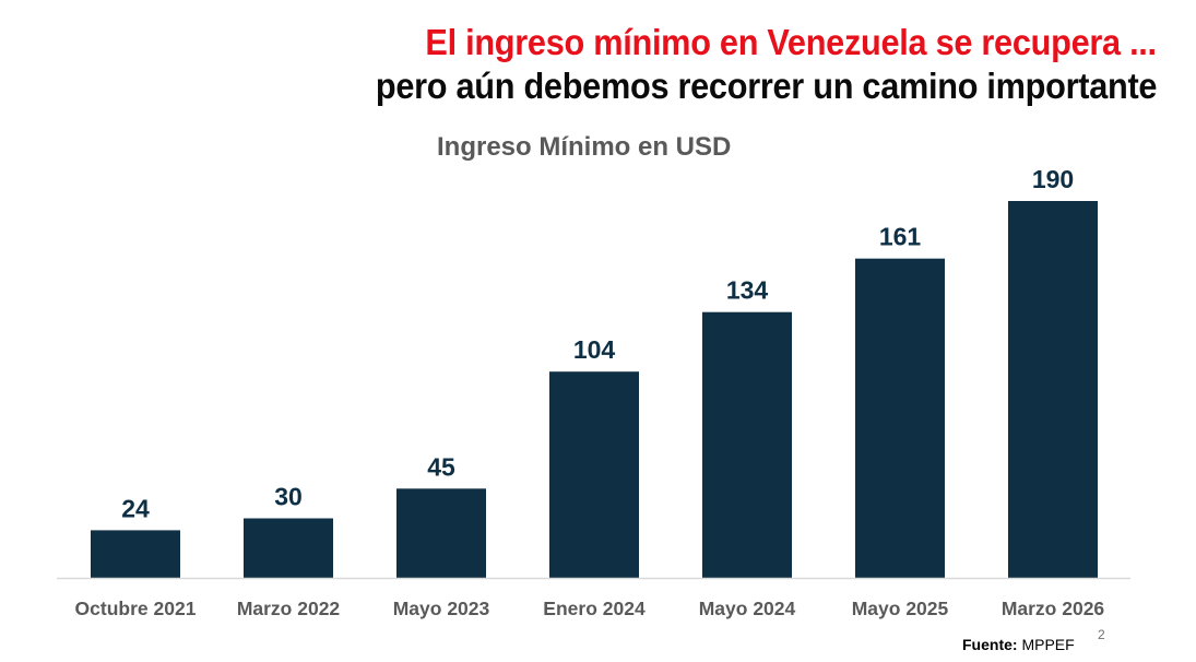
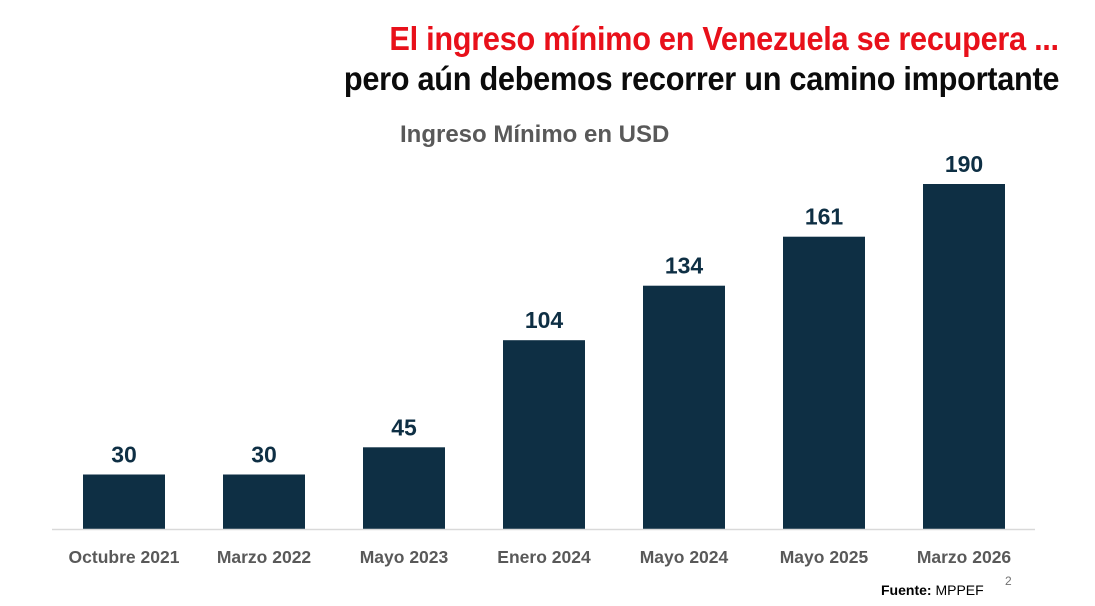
Octubre 2021: 24 -> 30
